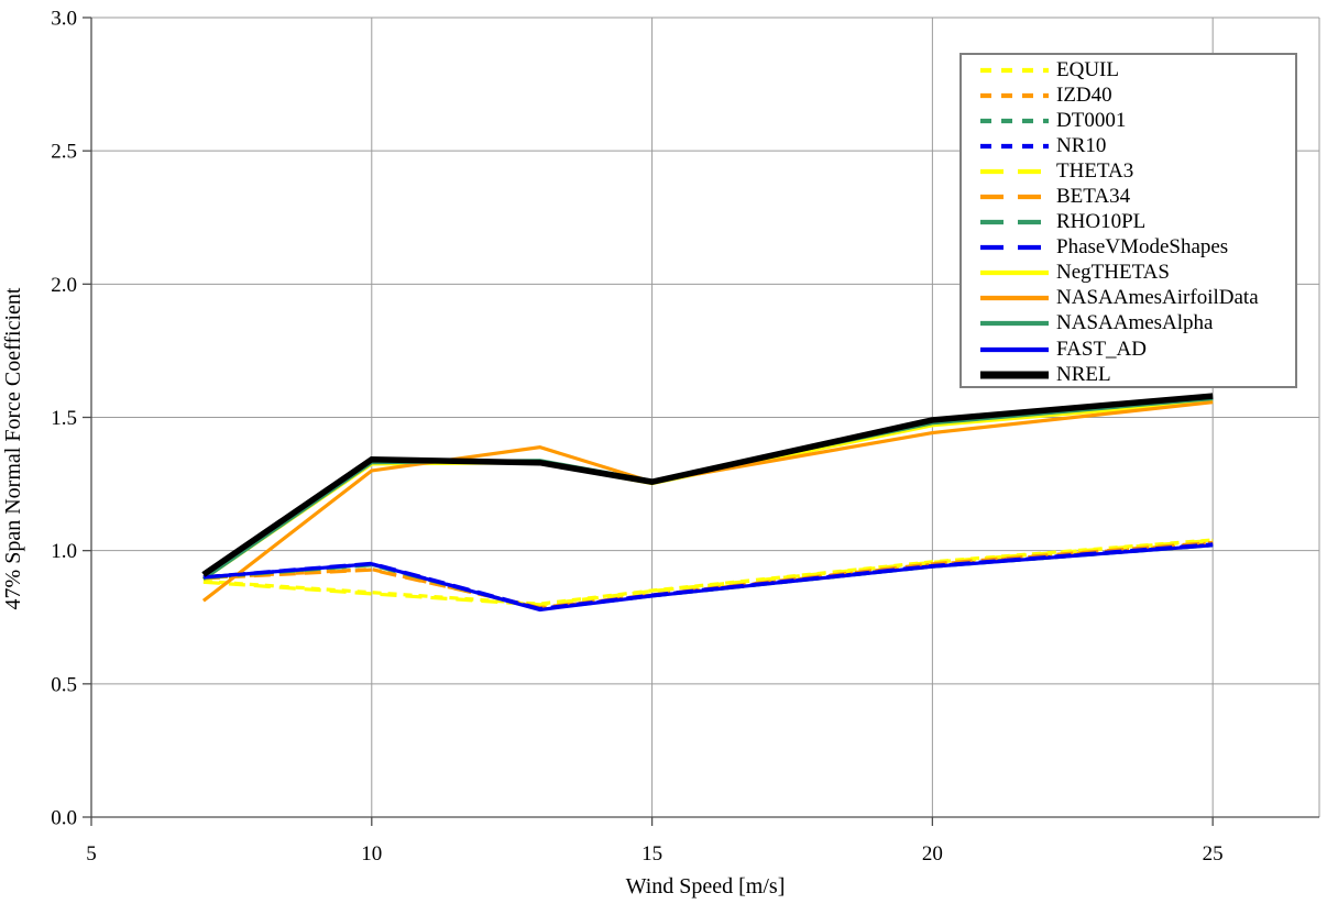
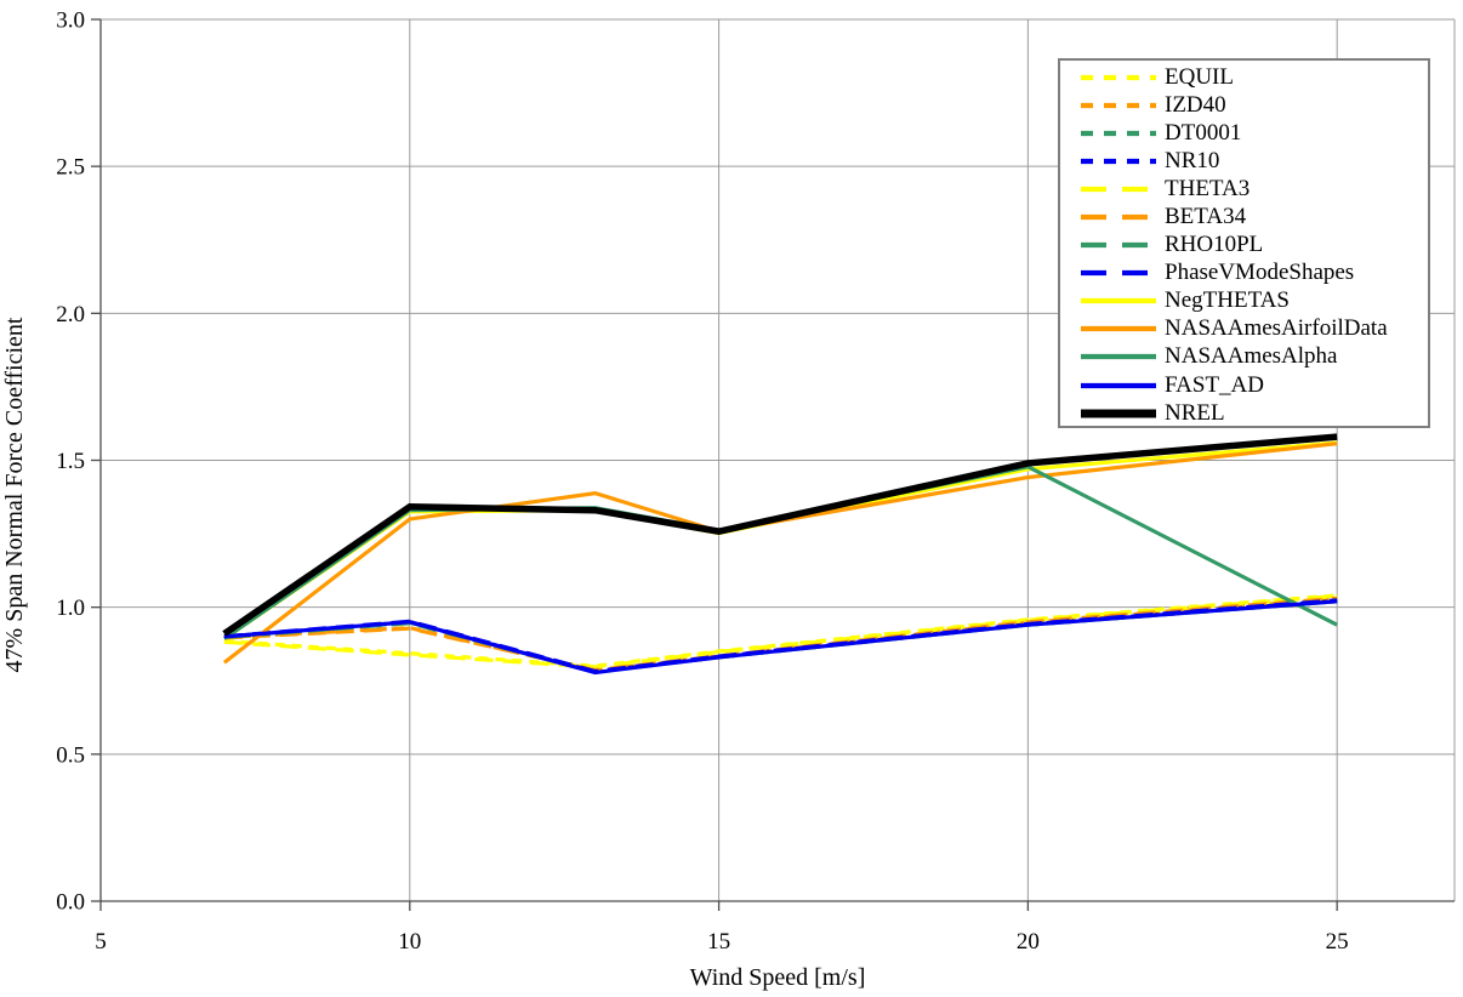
NASAAmesAlpha/25: 1.57 -> 0.94
